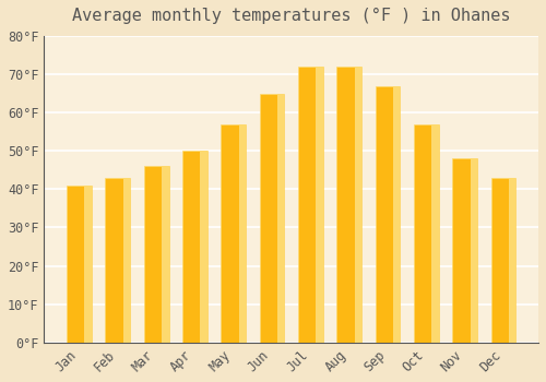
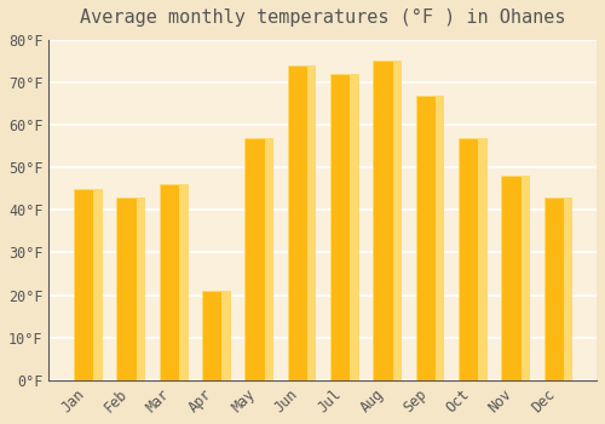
Jan: 41°F -> 45°F
Apr: 50°F -> 21°F
Jun: 65°F -> 74°F
Aug: 72°F -> 75°F
